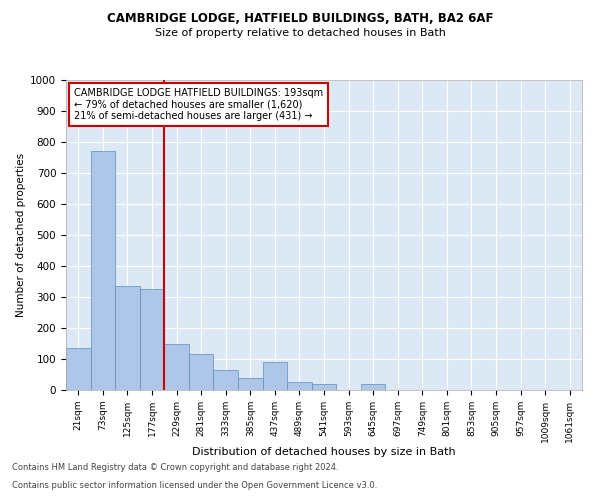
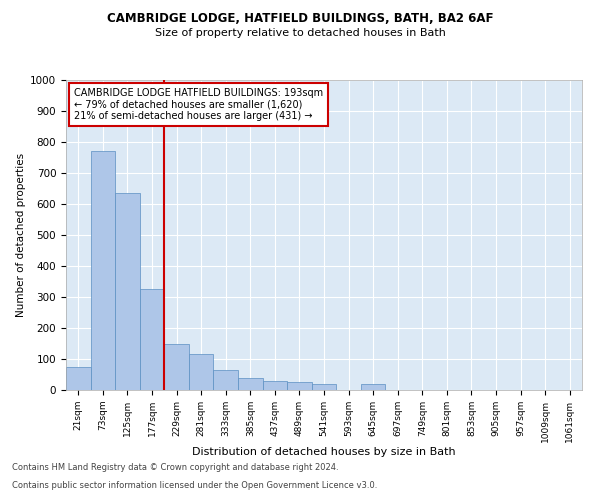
21sqm: 135 -> 75
125sqm: 335 -> 635
437sqm: 90 -> 30
